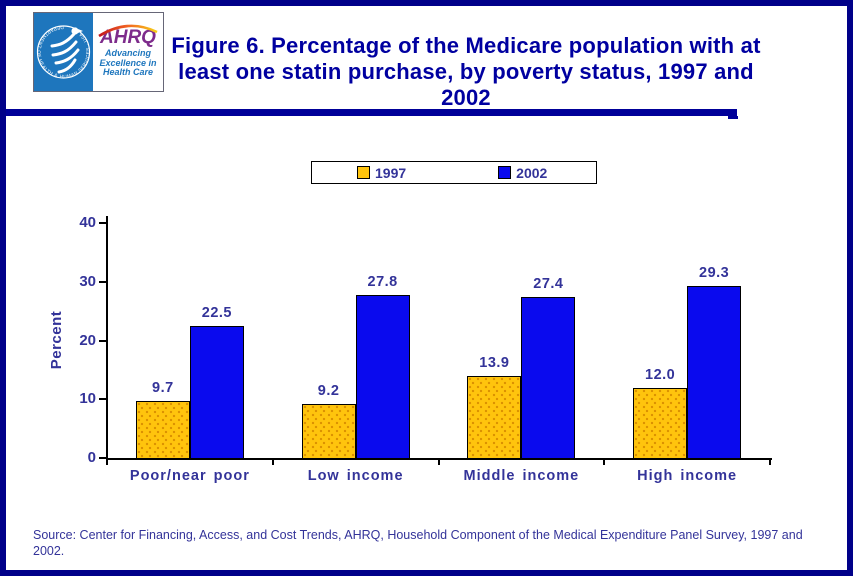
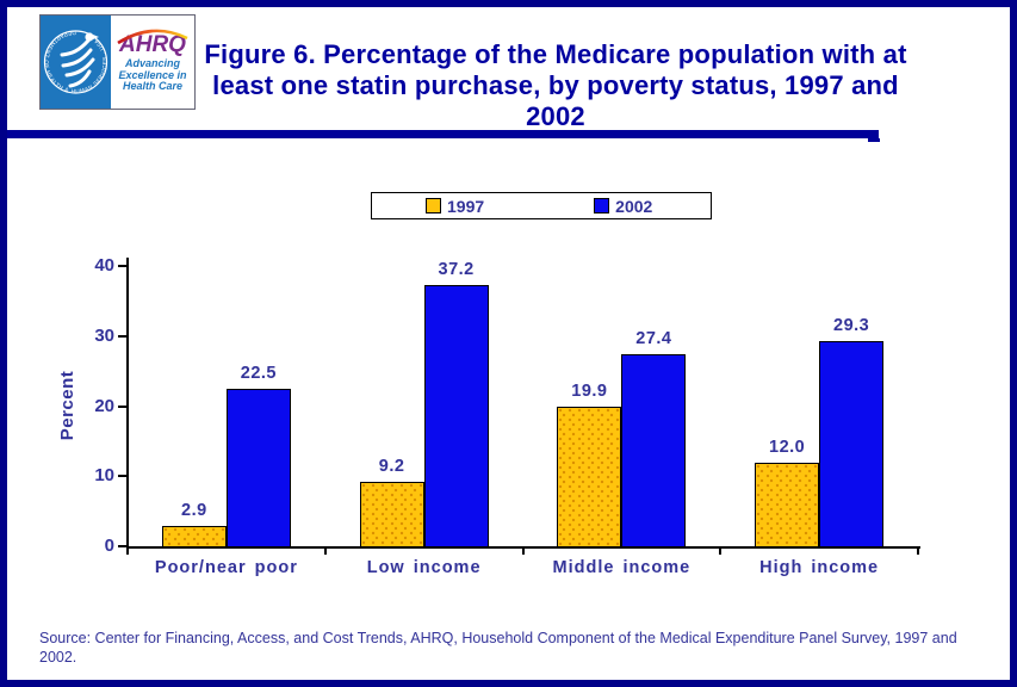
1997/Poor/near poor: 9.7 -> 2.9
2002/Low income: 27.8 -> 37.2
1997/Middle income: 13.9 -> 19.9
